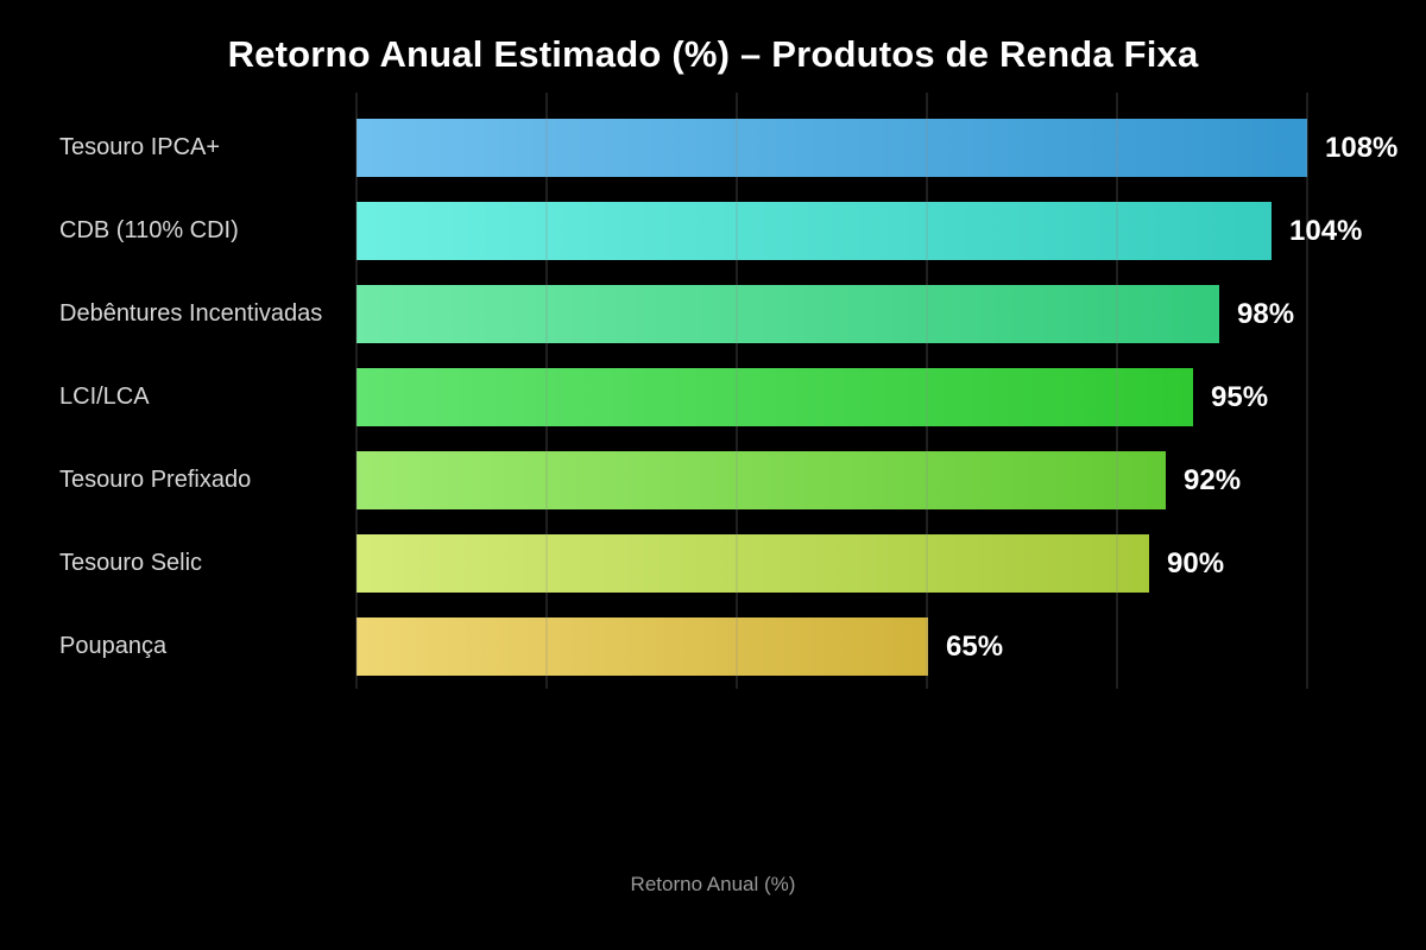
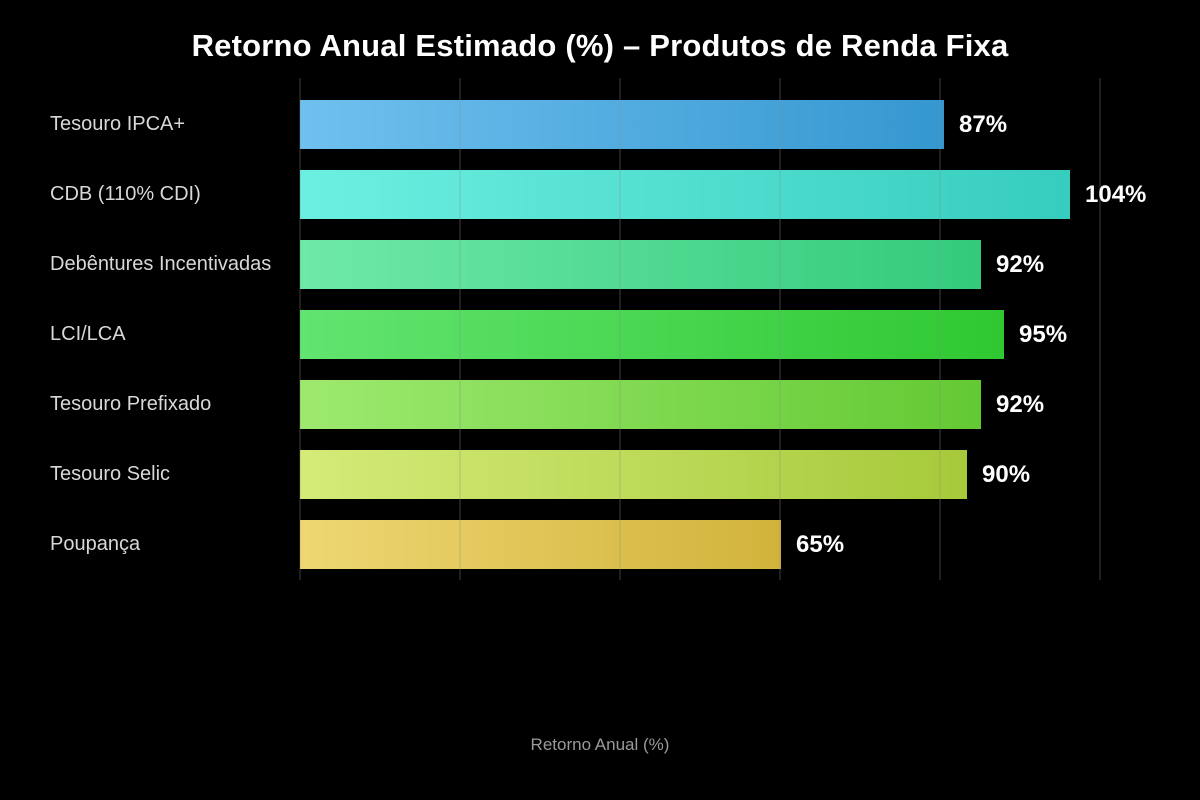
Tesouro IPCA+: 108% -> 87%
Debêntures Incentivadas: 98% -> 92%
